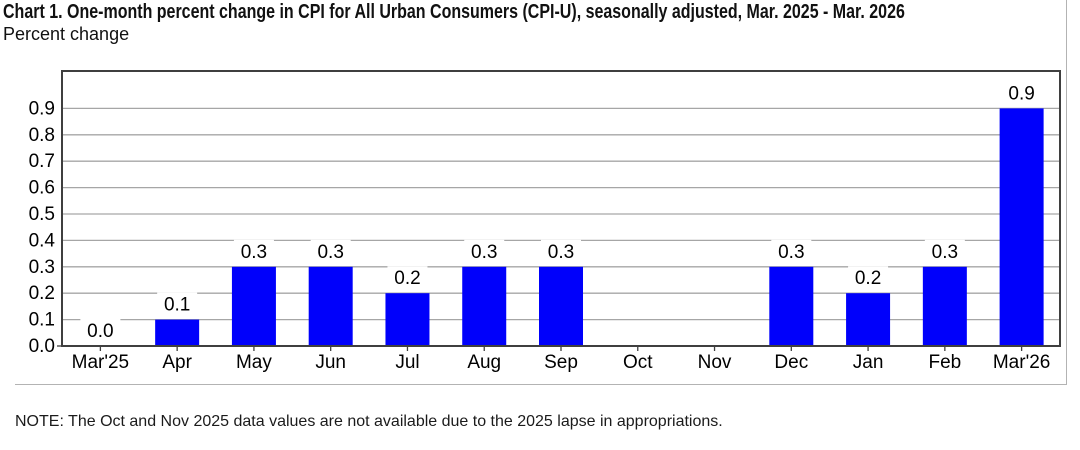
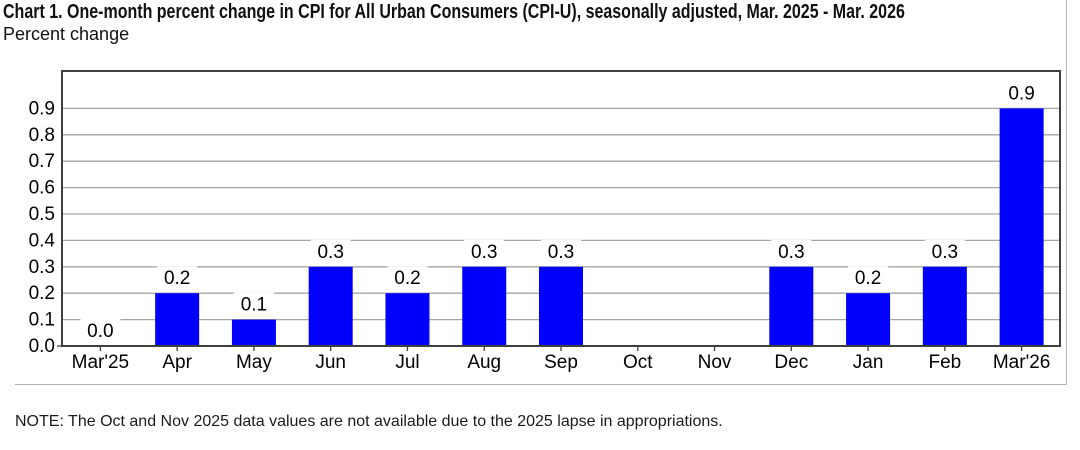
Apr: 0.1 -> 0.2
May: 0.3 -> 0.1
